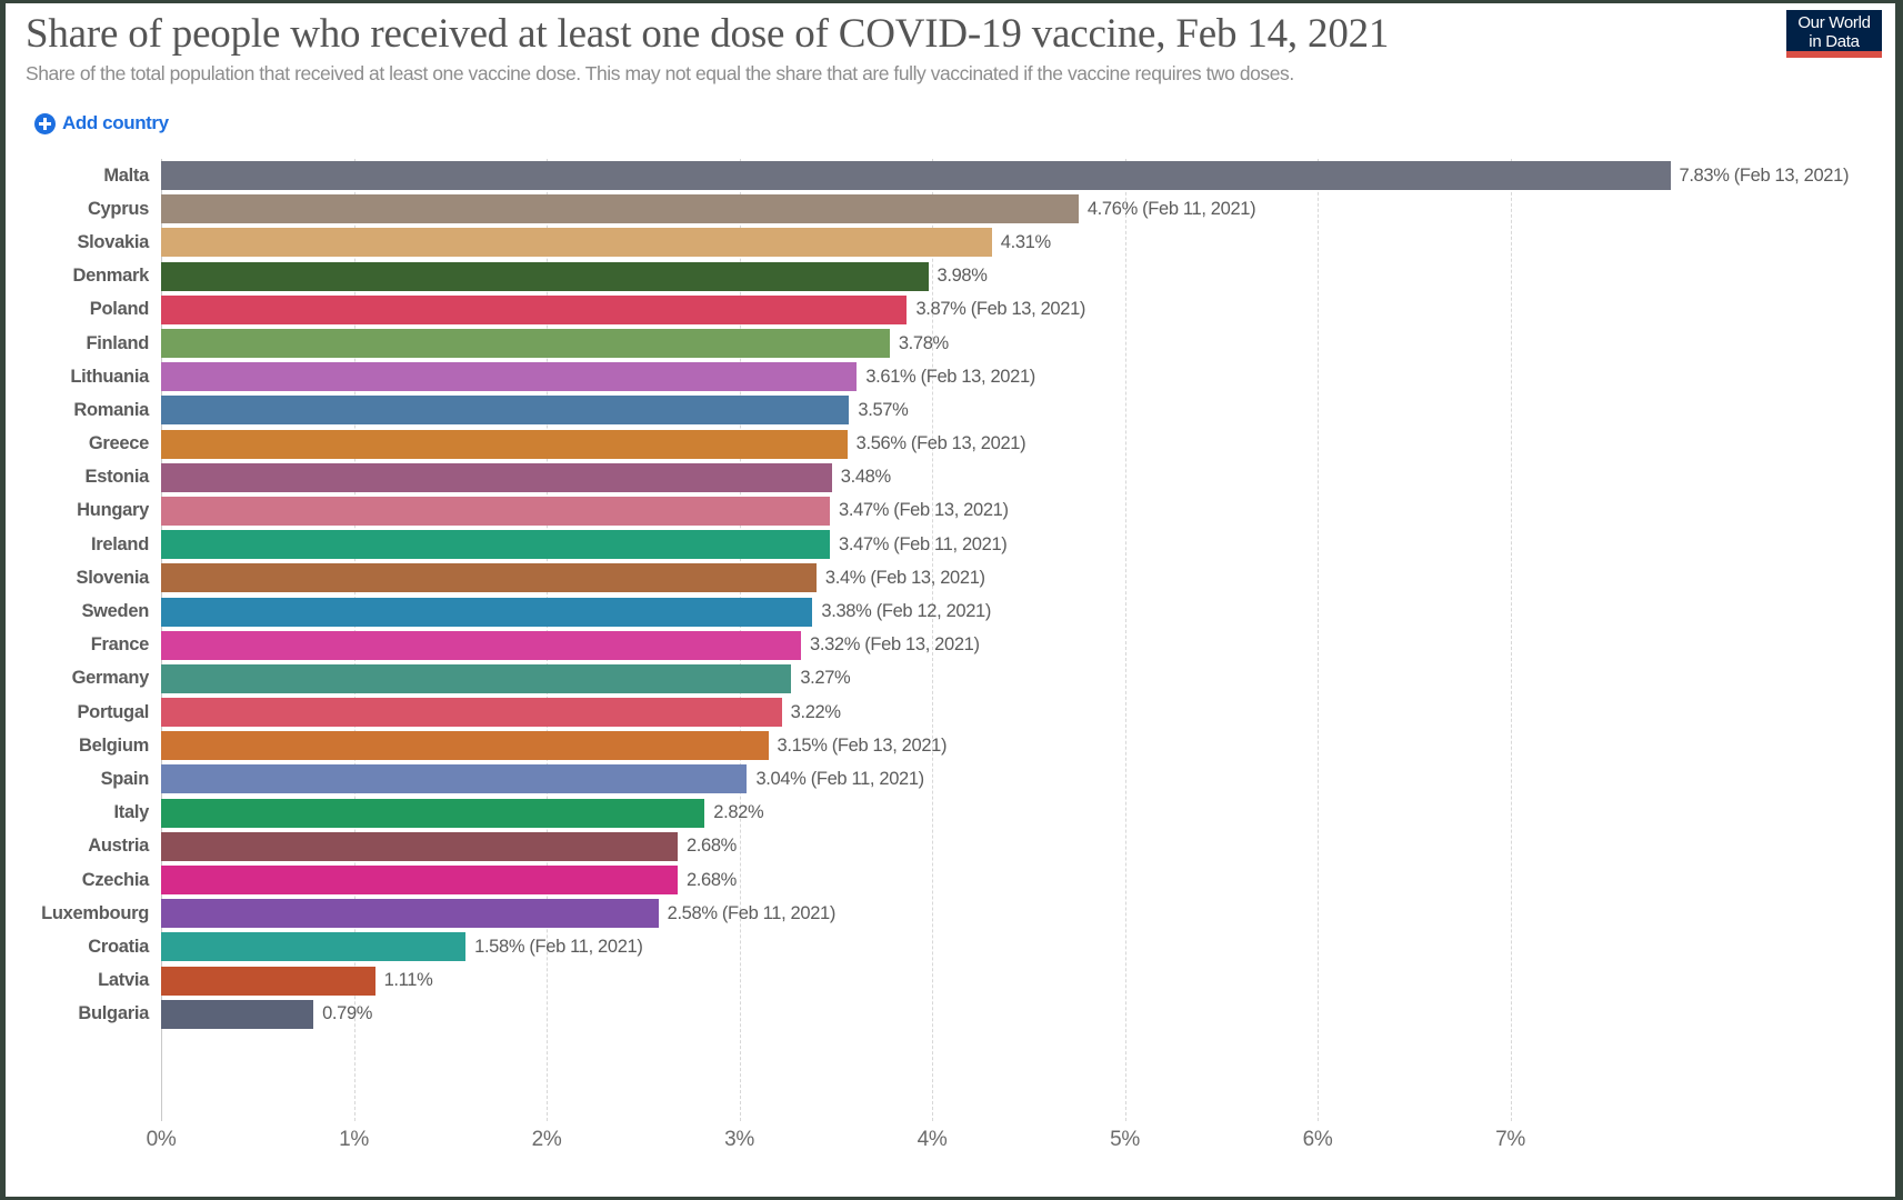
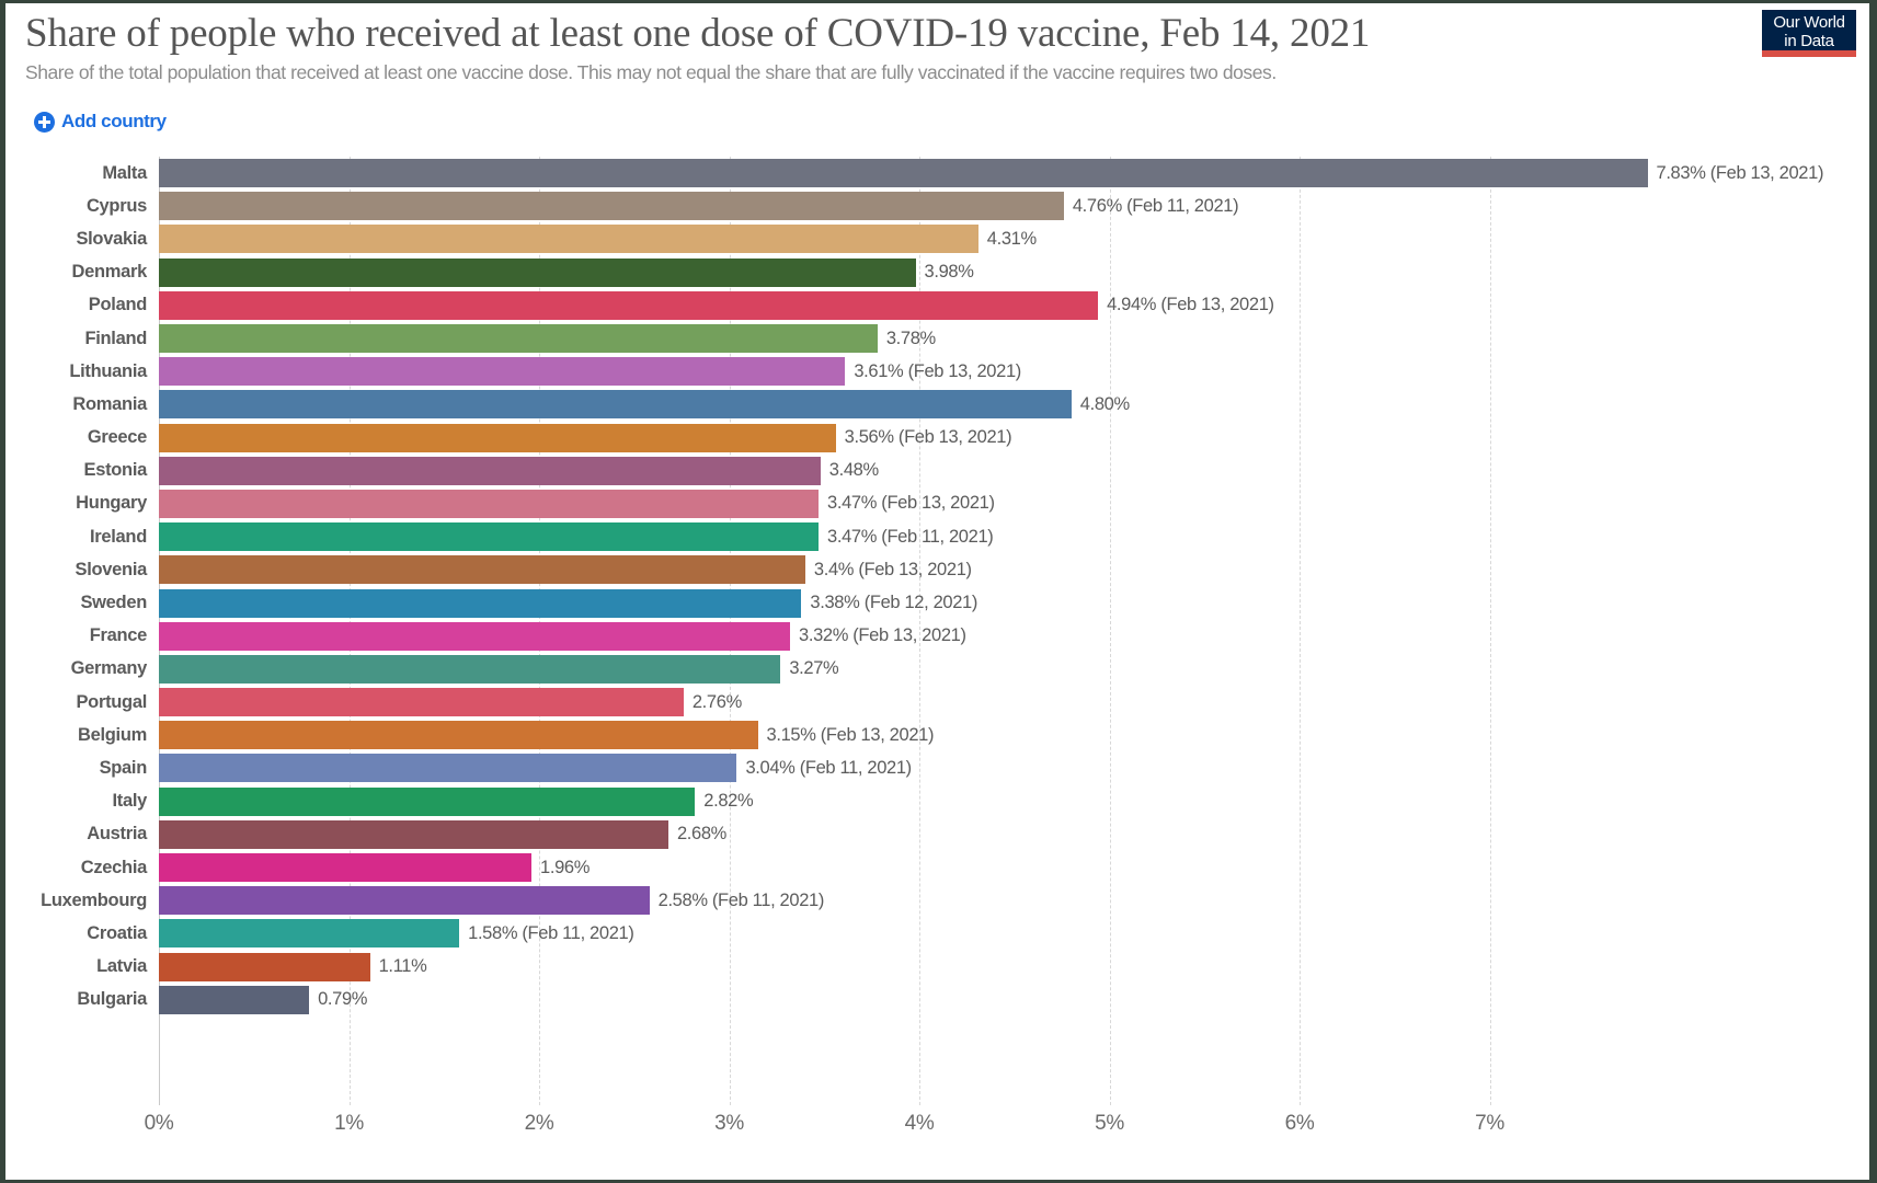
Poland: 3.87% -> 4.94%
Romania: 3.57% -> 4.80%
Portugal: 3.22% -> 2.76%
Czechia: 2.68% -> 1.96%
